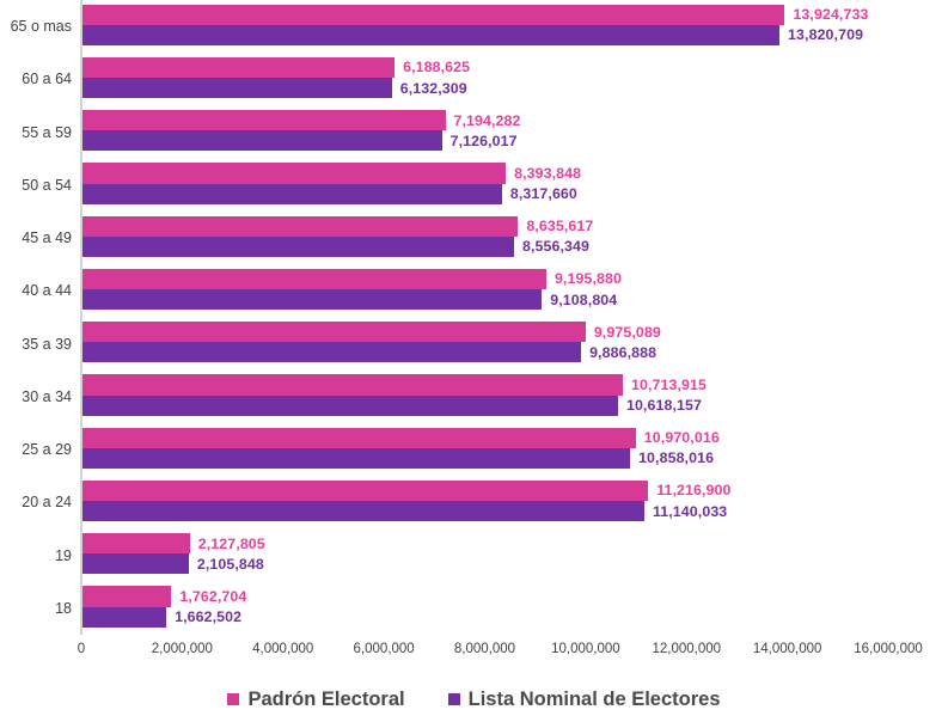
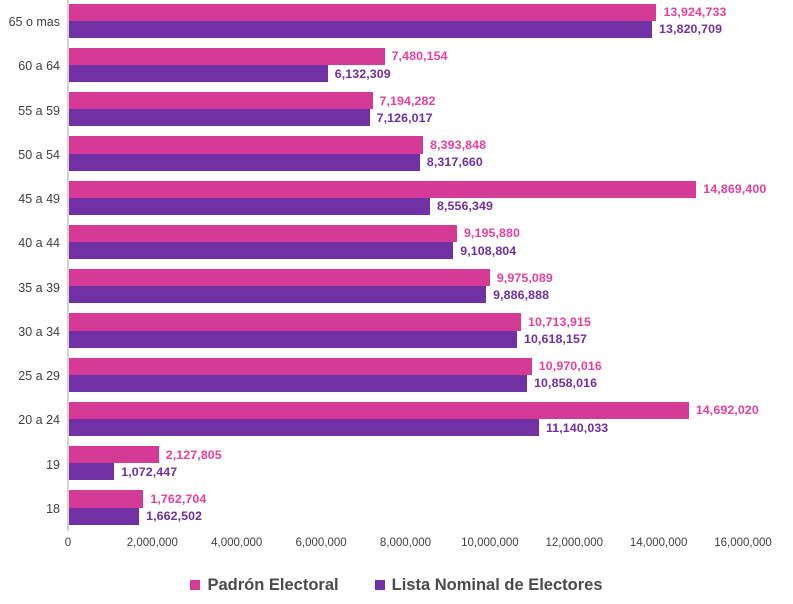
Lista Nominal de Electores/19: 2,105,848 -> 1,072,447
Padrón Electoral/20 a 24: 11,216,900 -> 14,692,020
Padrón Electoral/45 a 49: 8,635,617 -> 14,869,400
Padrón Electoral/60 a 64: 6,188,625 -> 7,480,154
